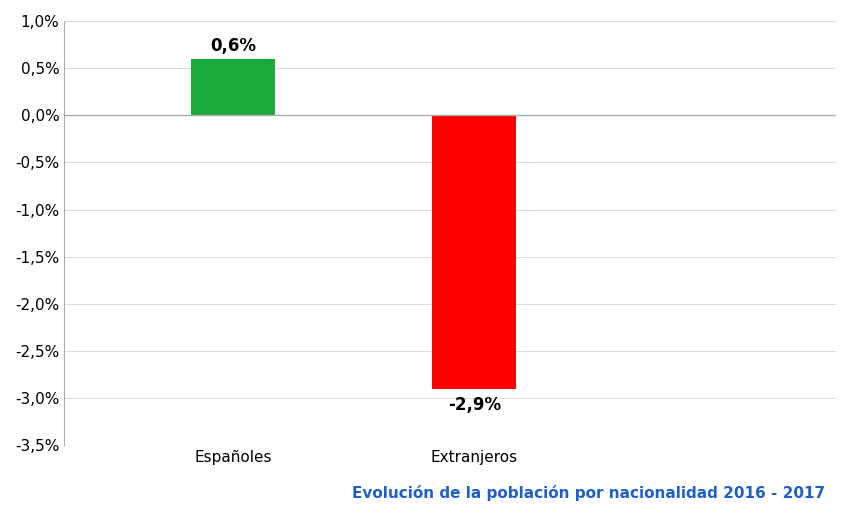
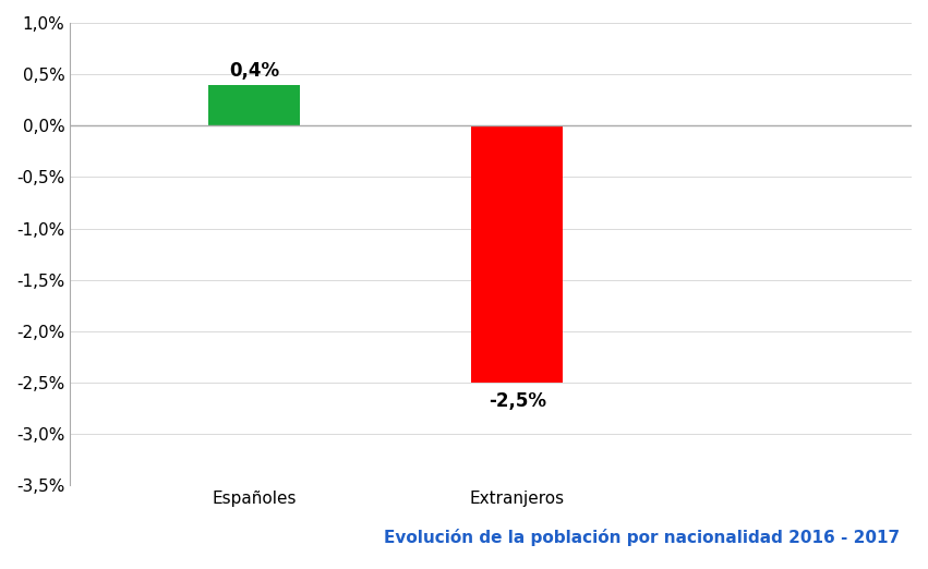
Españoles: 0,6% -> 0,4%
Extranjeros: -2,9% -> -2,5%
